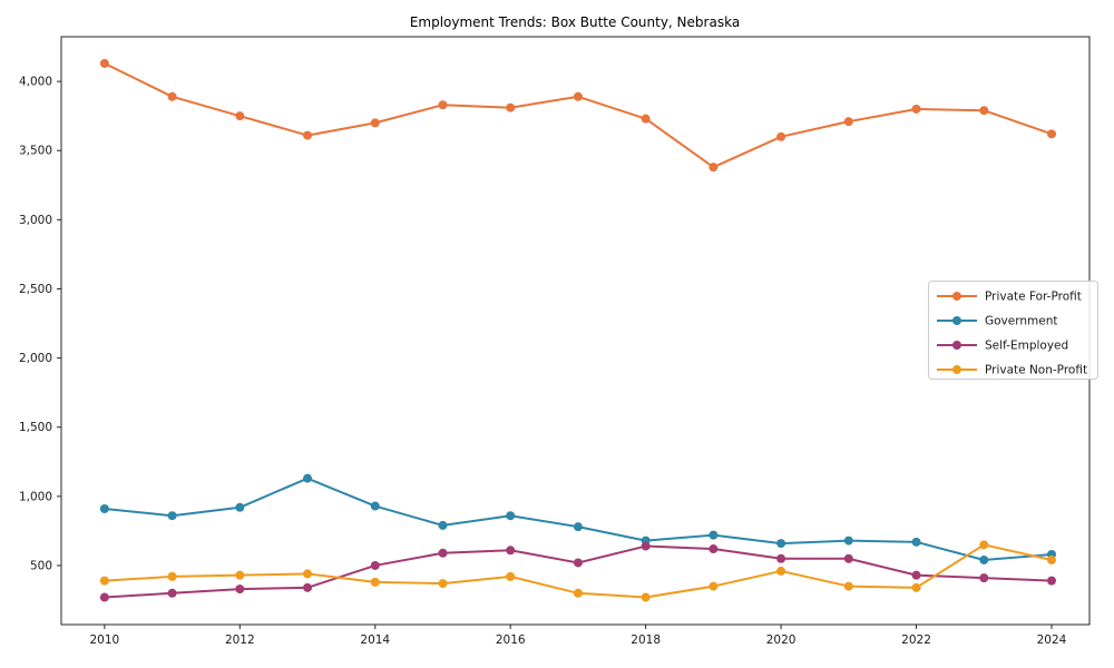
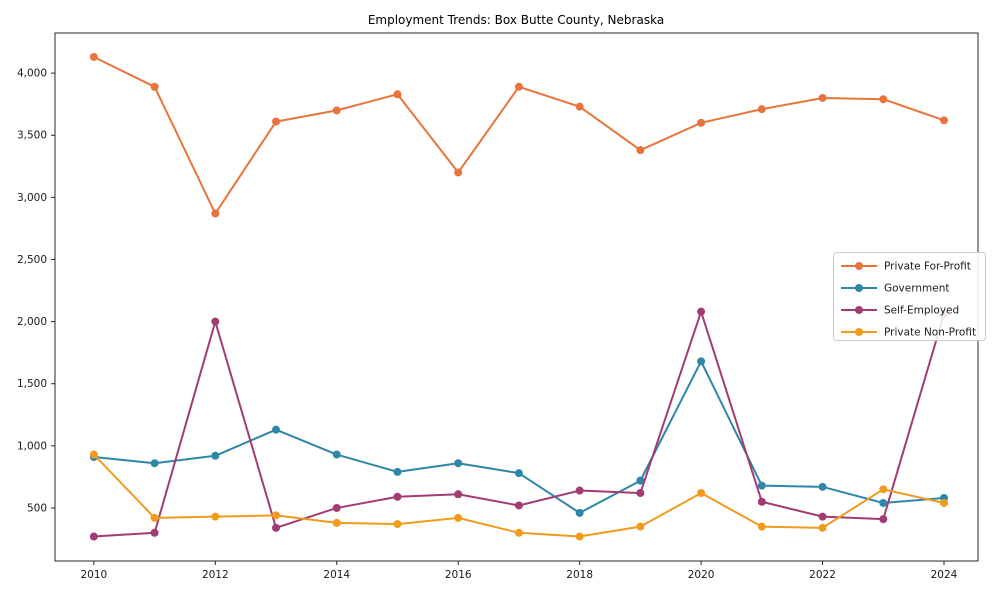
Private Non-Profit/2010: 390 -> 930
Private For-Profit/2012: 3750 -> 2870
Self-Employed/2012: 330 -> 2000
Private For-Profit/2016: 3810 -> 3200
Government/2018: 680 -> 460
Government/2020: 660 -> 1680
Self-Employed/2020: 550 -> 2080
Private Non-Profit/2020: 460 -> 620
Self-Employed/2024: 390 -> 2060
